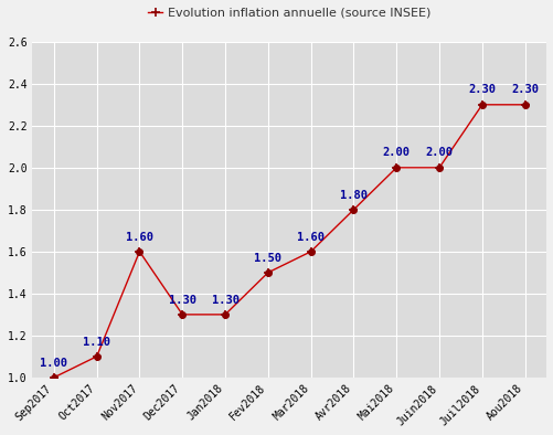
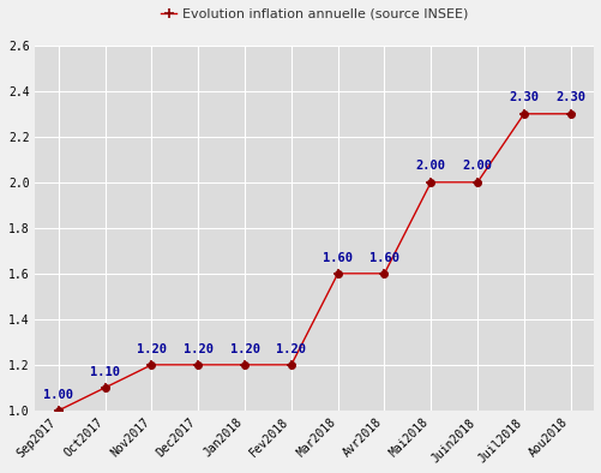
Nov2017: 1.60 -> 1.20
Dec2017: 1.30 -> 1.20
Jan2018: 1.30 -> 1.20
Fev2018: 1.50 -> 1.20
Avr2018: 1.80 -> 1.60
